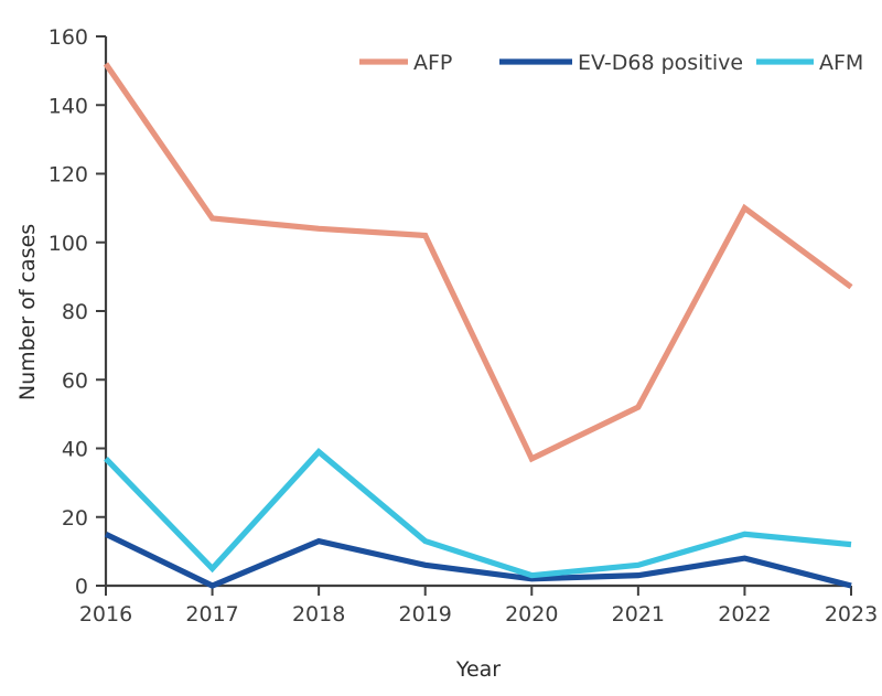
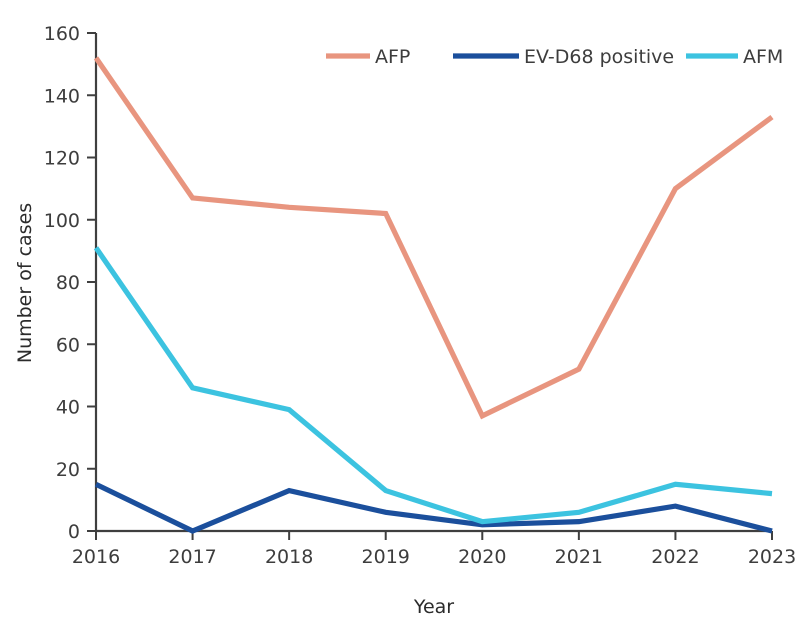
AFM/2016: 37 -> 91
AFM/2017: 5 -> 46
AFP/2023: 87 -> 133
